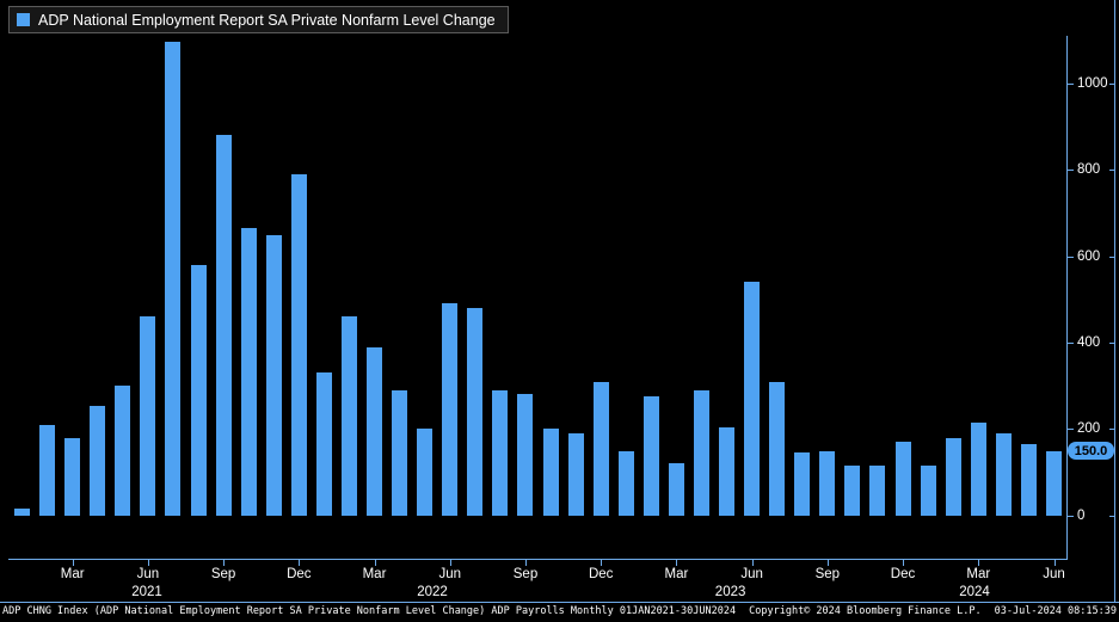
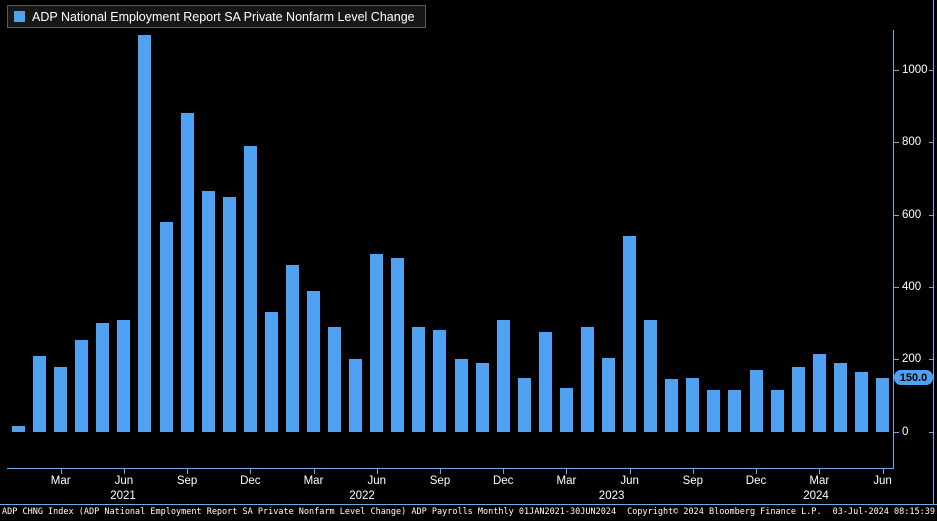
Jun 2021: 460 -> 310
